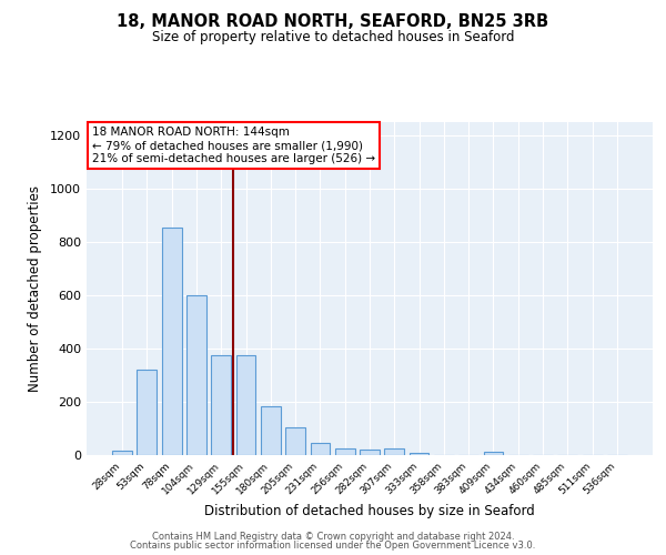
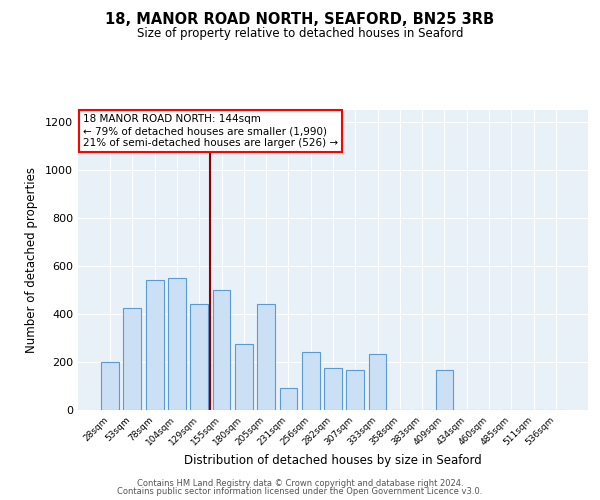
28sqm: 15 -> 200
53sqm: 320 -> 425
78sqm: 855 -> 540
104sqm: 600 -> 550
129sqm: 375 -> 440
155sqm: 375 -> 500
180sqm: 185 -> 275
205sqm: 105 -> 440
231sqm: 47 -> 90
256sqm: 25 -> 240
282sqm: 20 -> 175
307sqm: 25 -> 165
333sqm: 10 -> 235
409sqm: 12 -> 165
